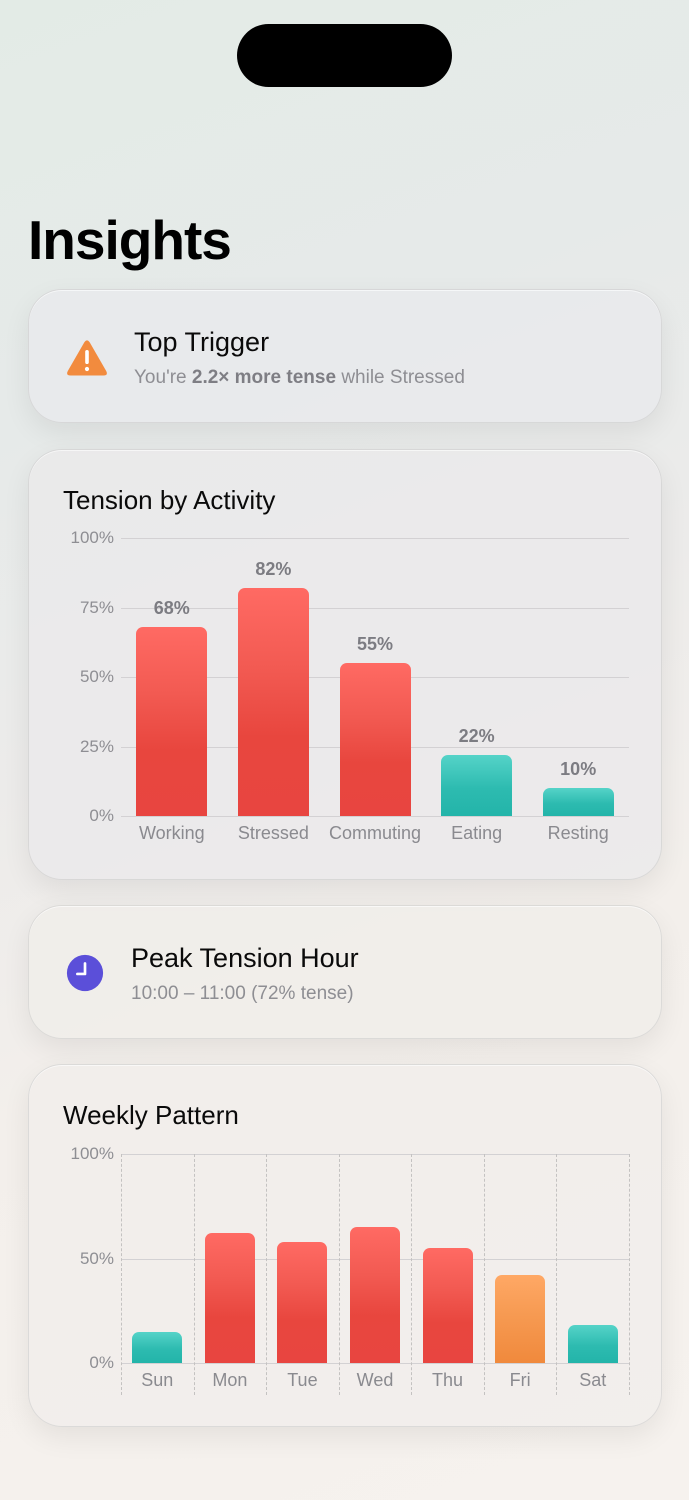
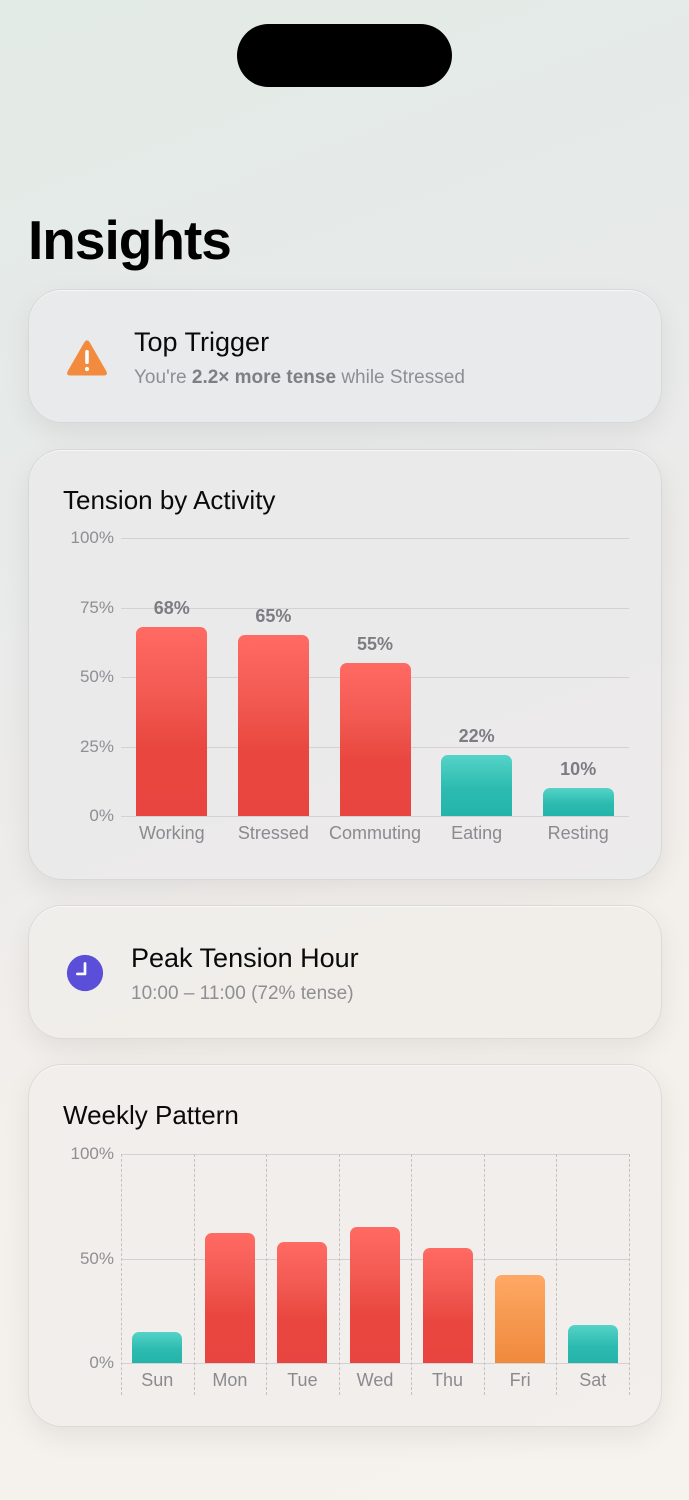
Tension by Activity/Stressed: 82% -> 65%
